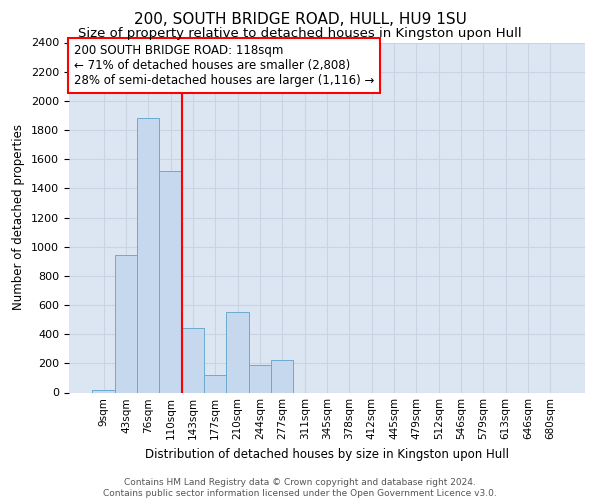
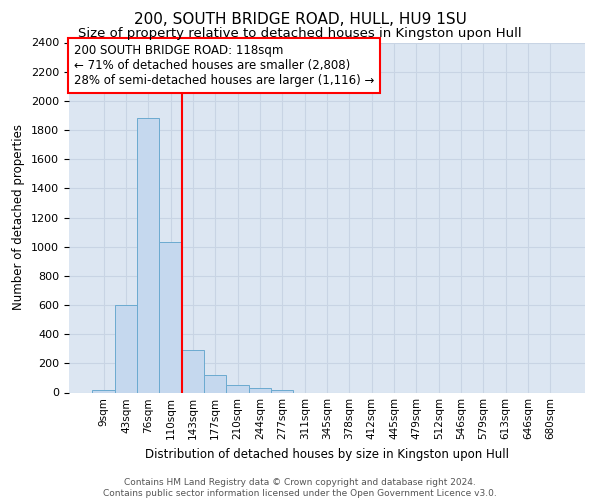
43sqm: 940 -> 600
110sqm: 1520 -> 1030
143sqm: 440 -> 290
210sqm: 550 -> 50
244sqm: 190 -> 30
277sqm: 220 -> 20
